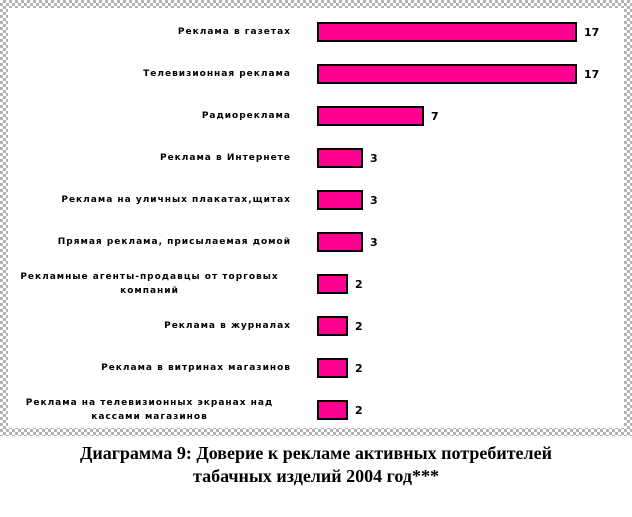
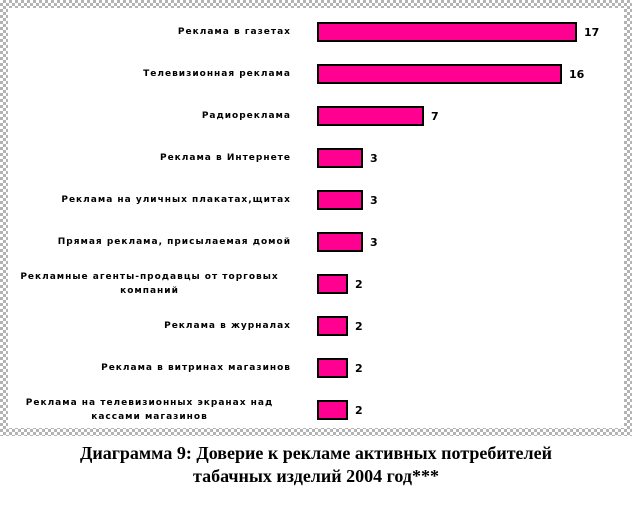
Телевизионная реклама: 17 -> 16
